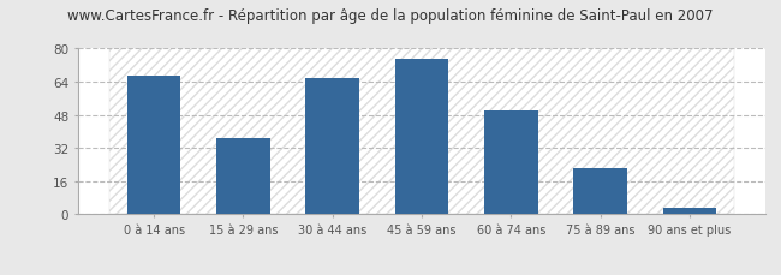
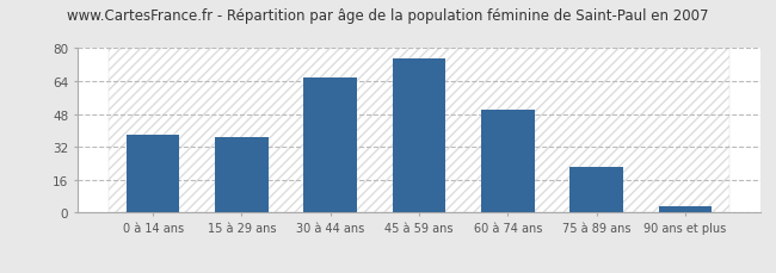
0 à 14 ans: 67 -> 38
